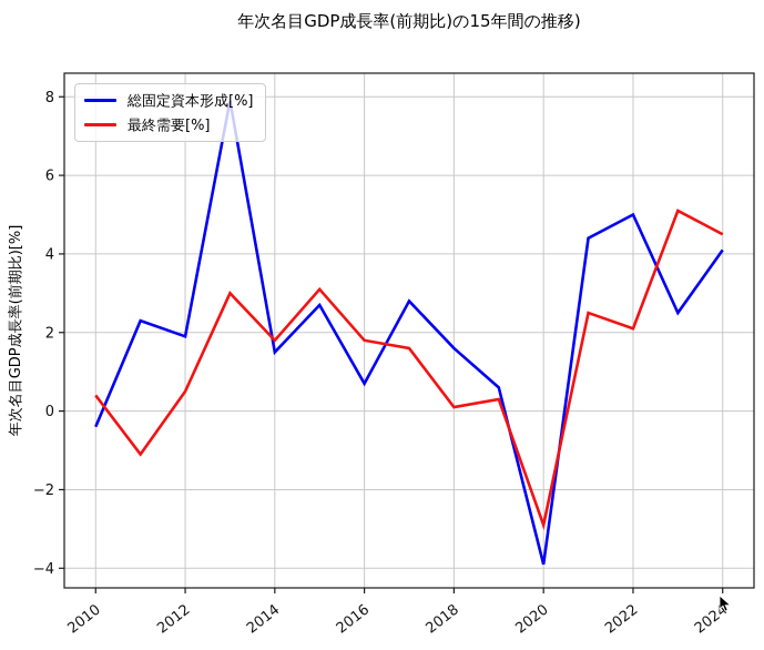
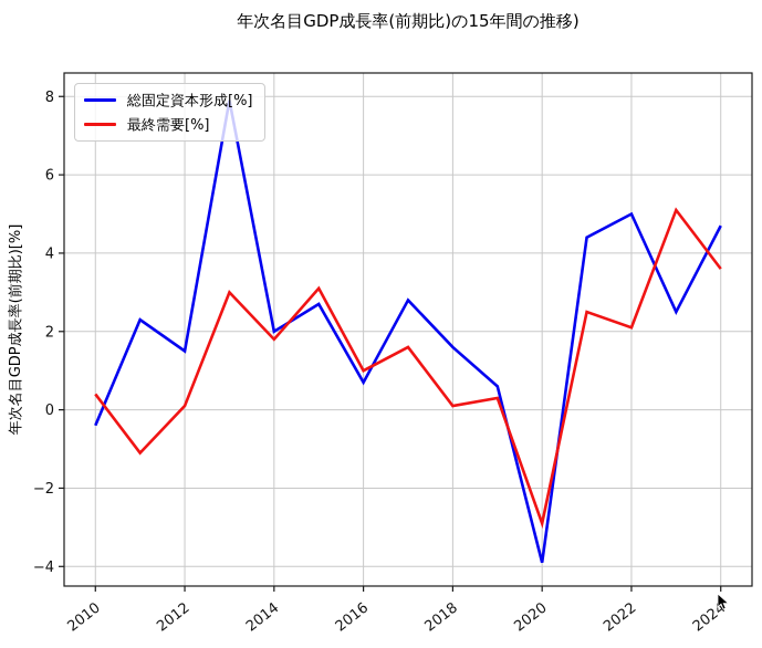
総固定資本形成[%]/2012: 1.9 -> 1.5
最終需要[%]/2012: 0.5 -> 0.1
総固定資本形成[%]/2014: 1.5 -> 2.0
最終需要[%]/2016: 1.8 -> 1.0
総固定資本形成[%]/2024: 4.1 -> 4.7
最終需要[%]/2024: 4.5 -> 3.6
